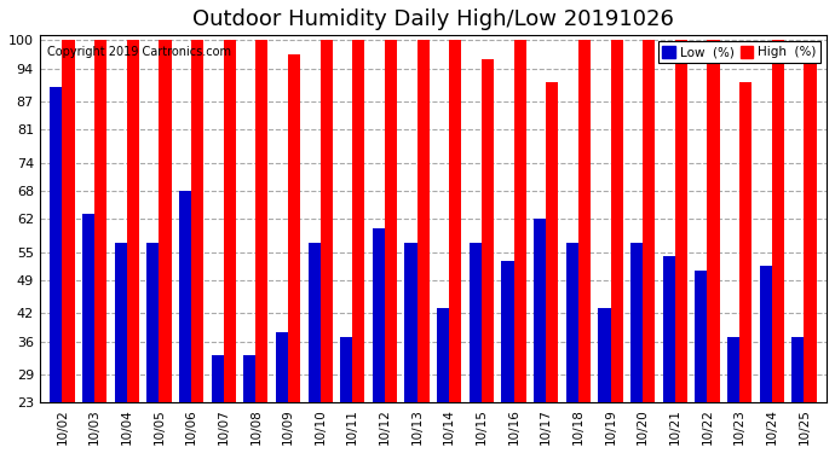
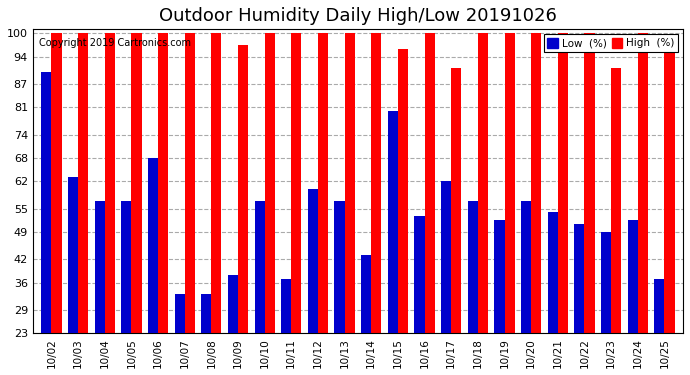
Low (%)/10/15: 57 -> 80
Low (%)/10/19: 43 -> 52
Low (%)/10/23: 37 -> 49
